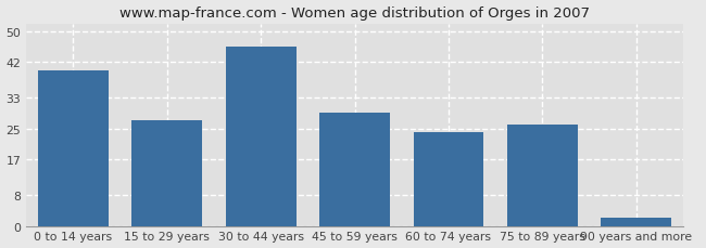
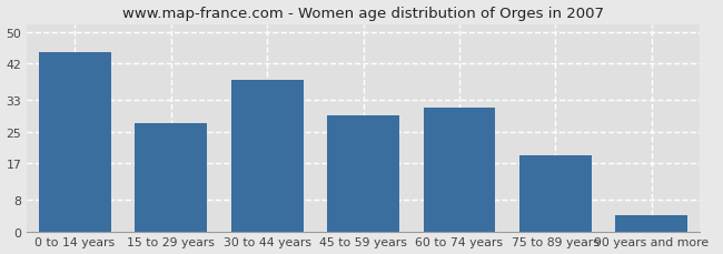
0 to 14 years: 40 -> 45
30 to 44 years: 46 -> 38
60 to 74 years: 24 -> 31
75 to 89 years: 26 -> 19
90 years and more: 2 -> 4
